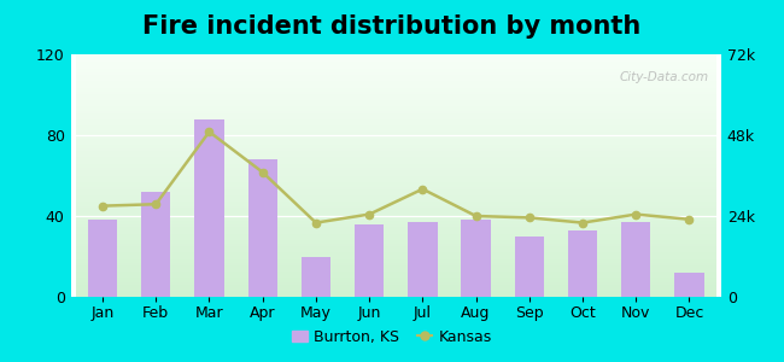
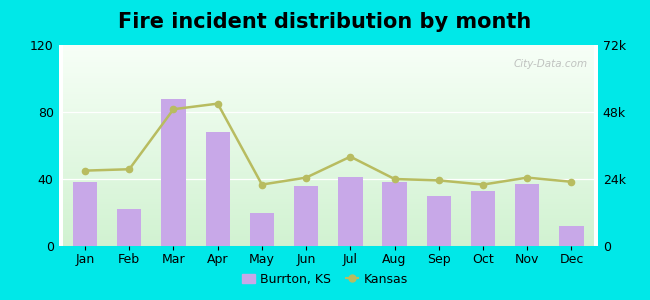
Burrton, KS/Feb: 52 -> 22
Kansas/Apr: 37.0k -> 51.0k
Burrton, KS/Jul: 37 -> 41
